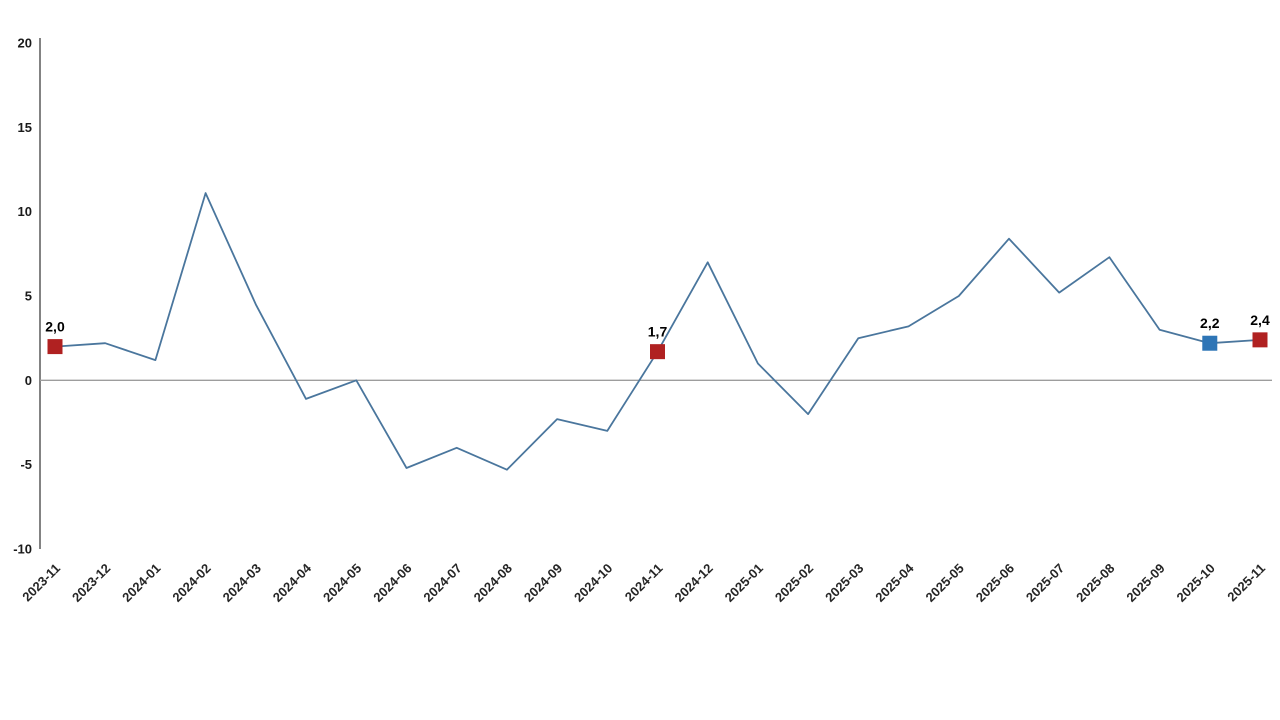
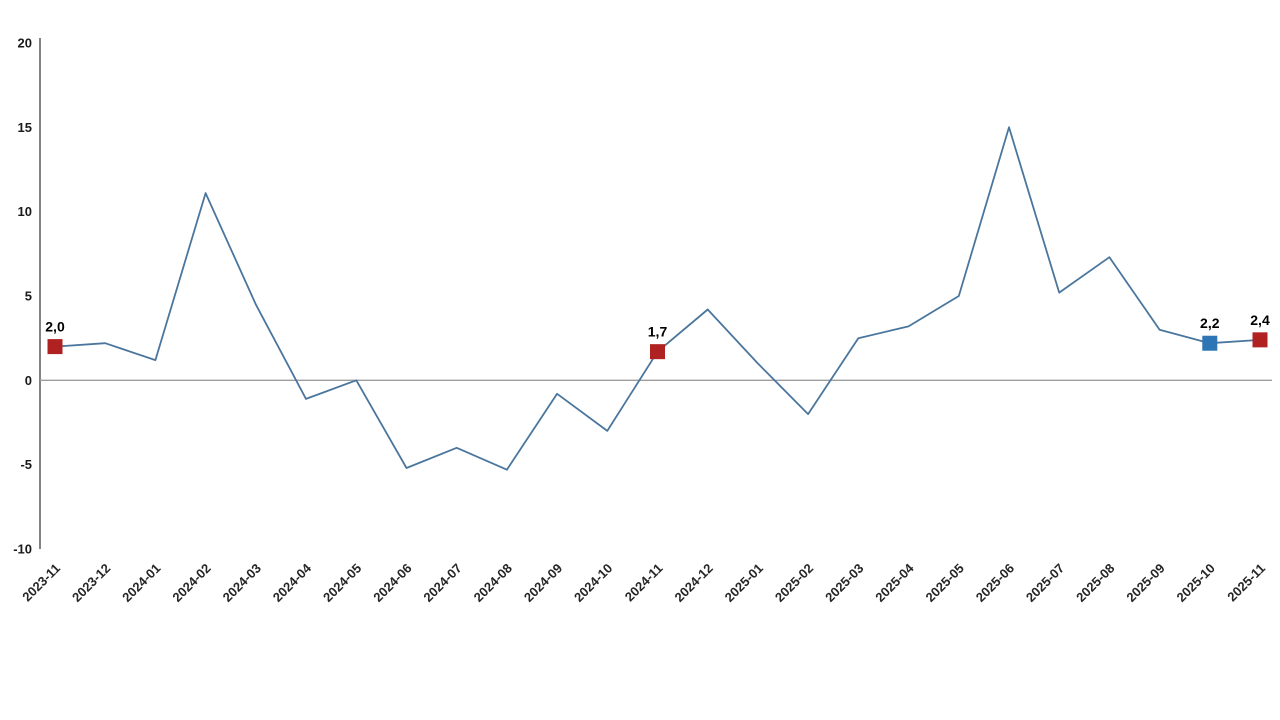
2024-09: -2.3 -> -0.8
2024-12: 7.0 -> 4.2
2025-06: 8.4 -> 15.0
